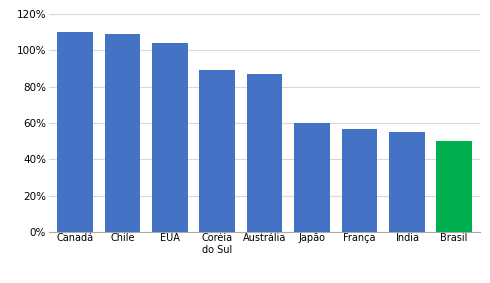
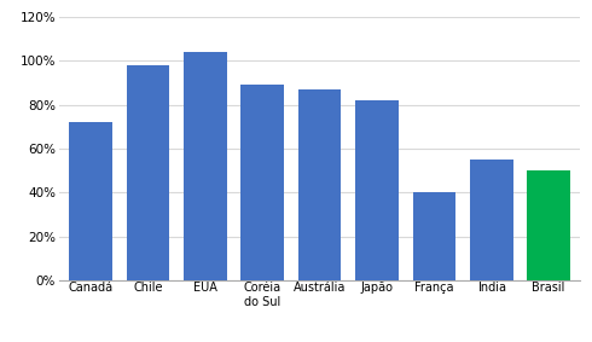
Canadá: 110% -> 72%
Chile: 109% -> 98%
Japão: 60% -> 82%
França: 57% -> 40%
